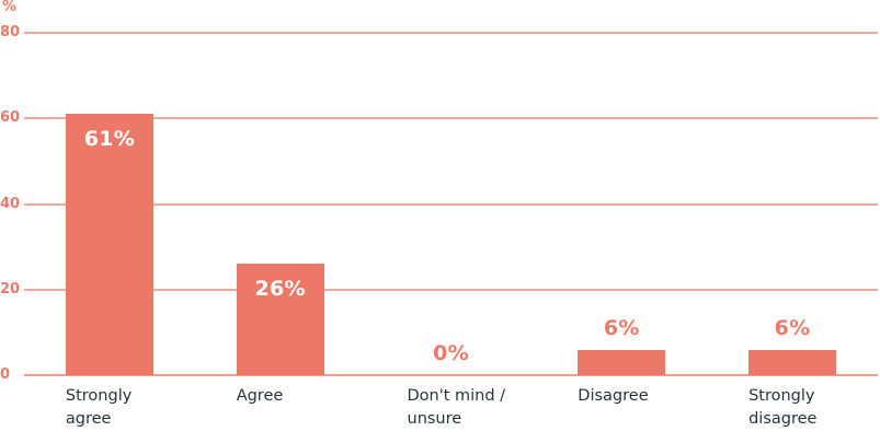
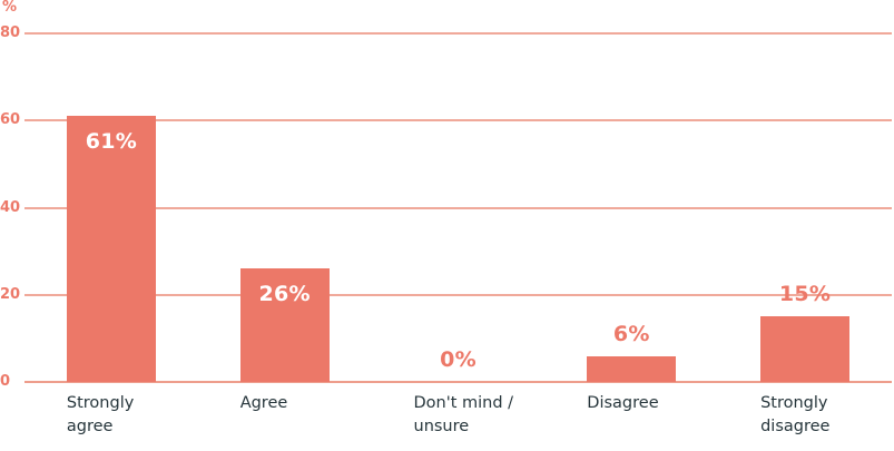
Strongly disagree: 6% -> 15%
